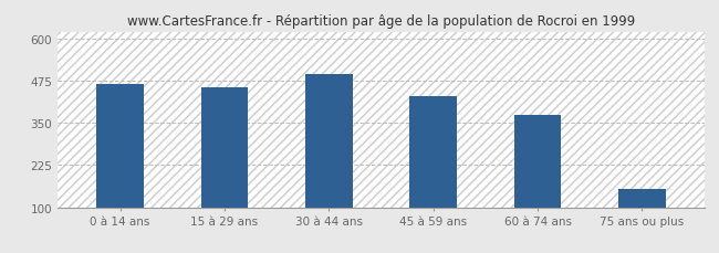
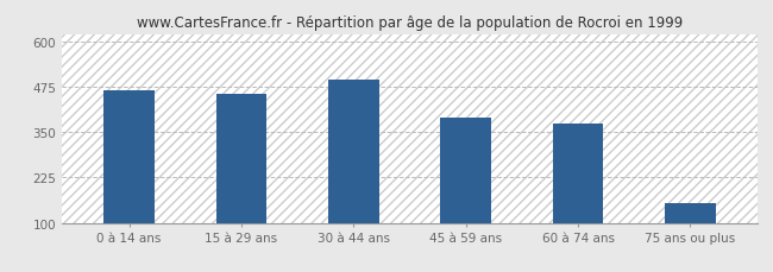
45 à 59 ans: 430 -> 390
